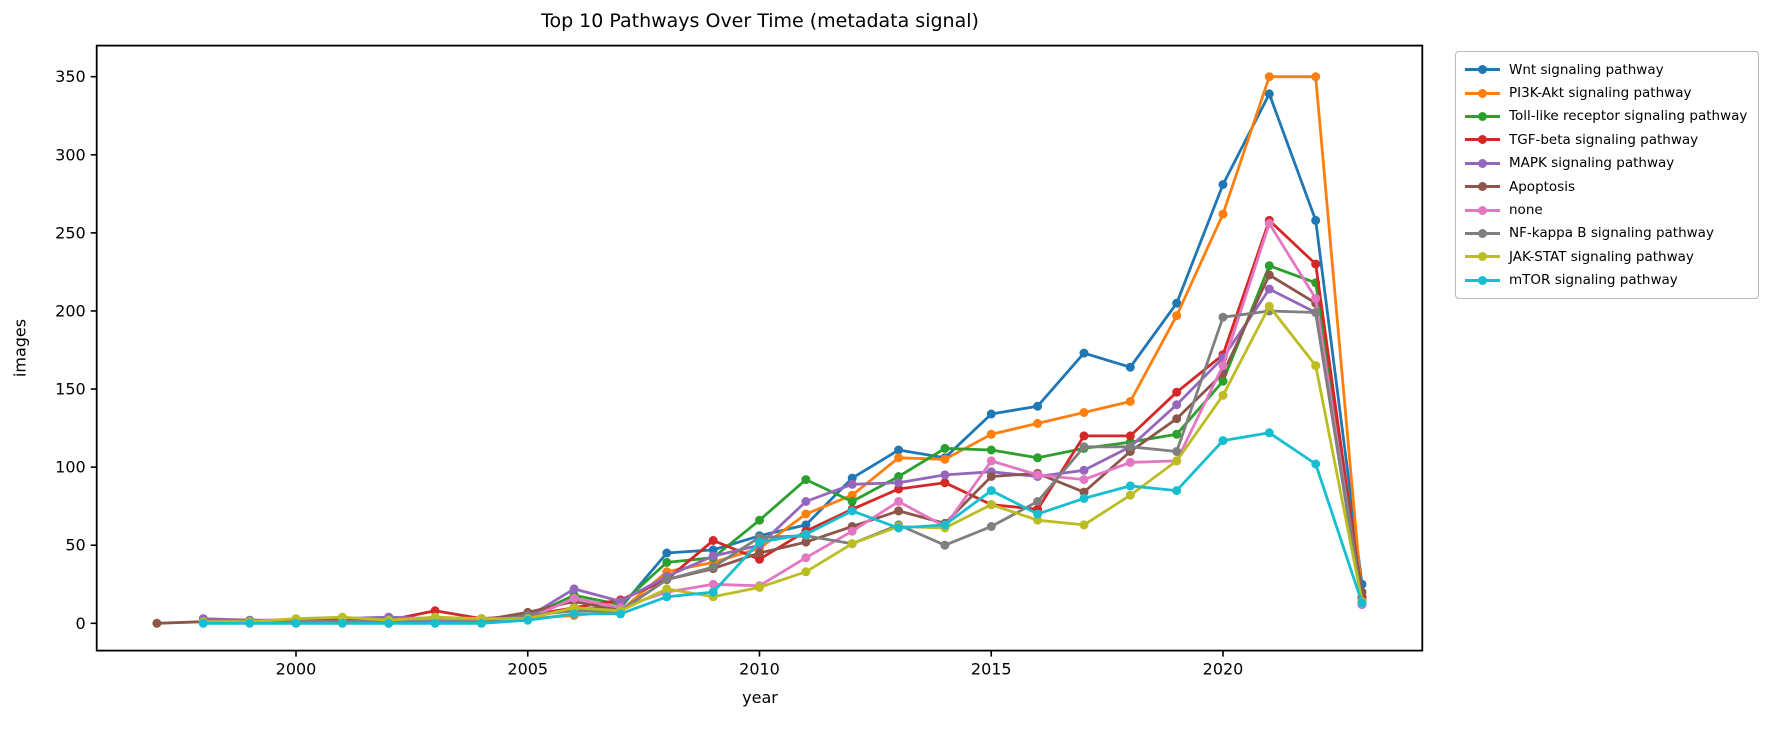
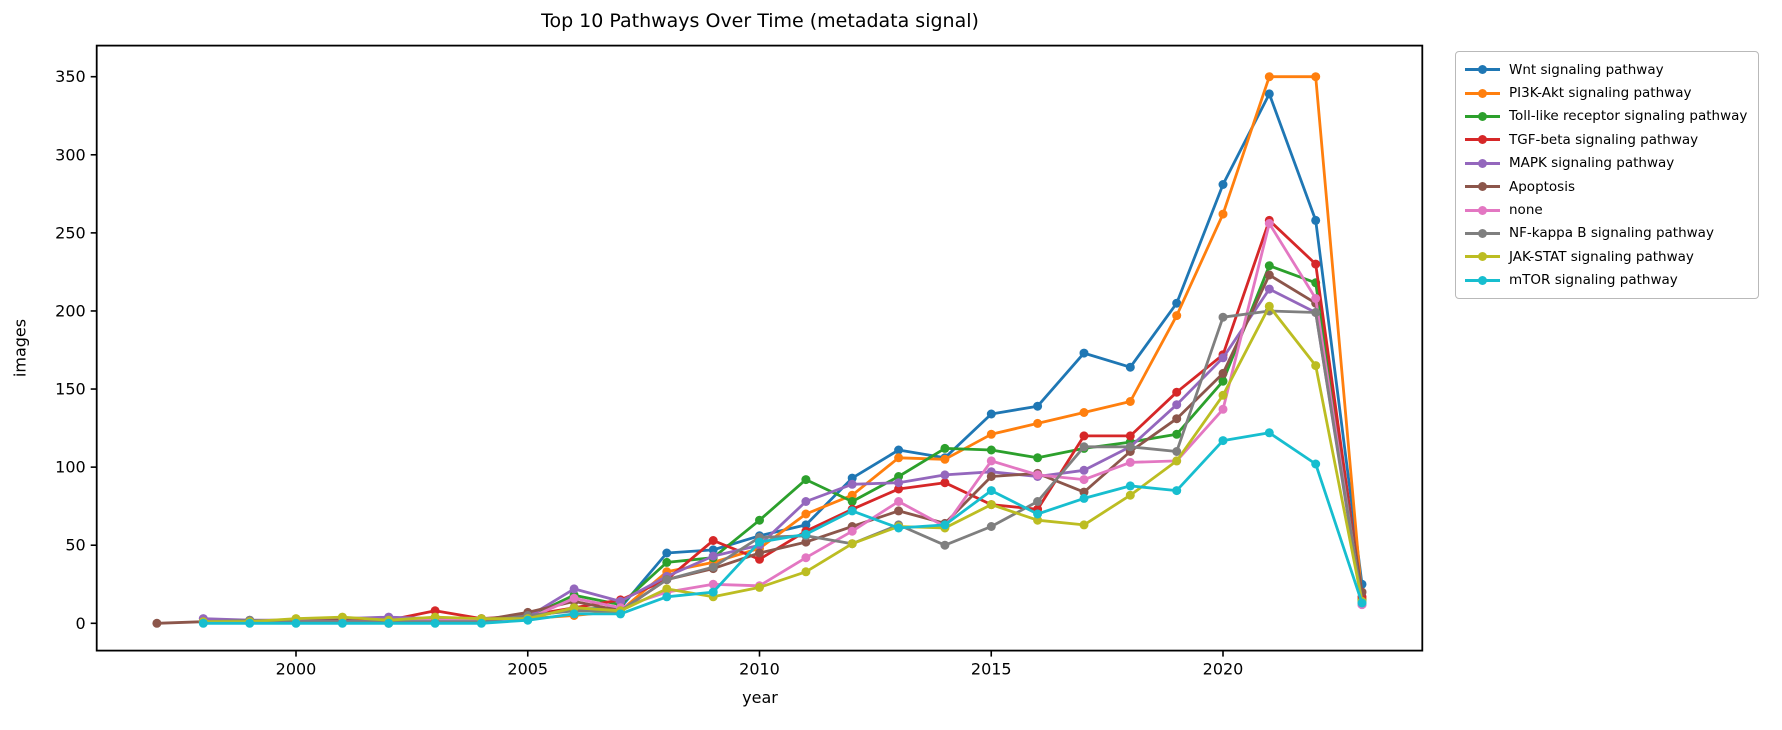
none/2020: 165 -> 137
